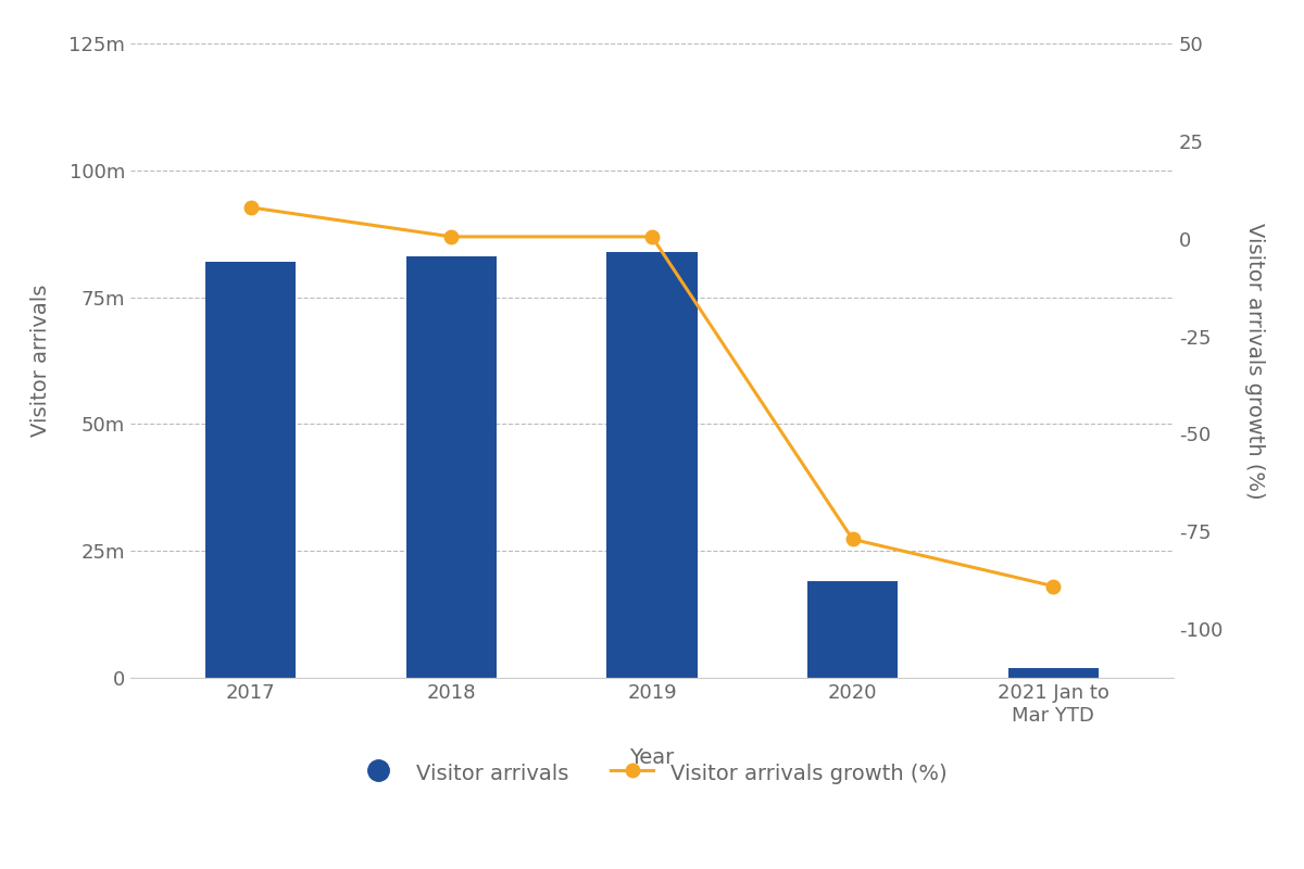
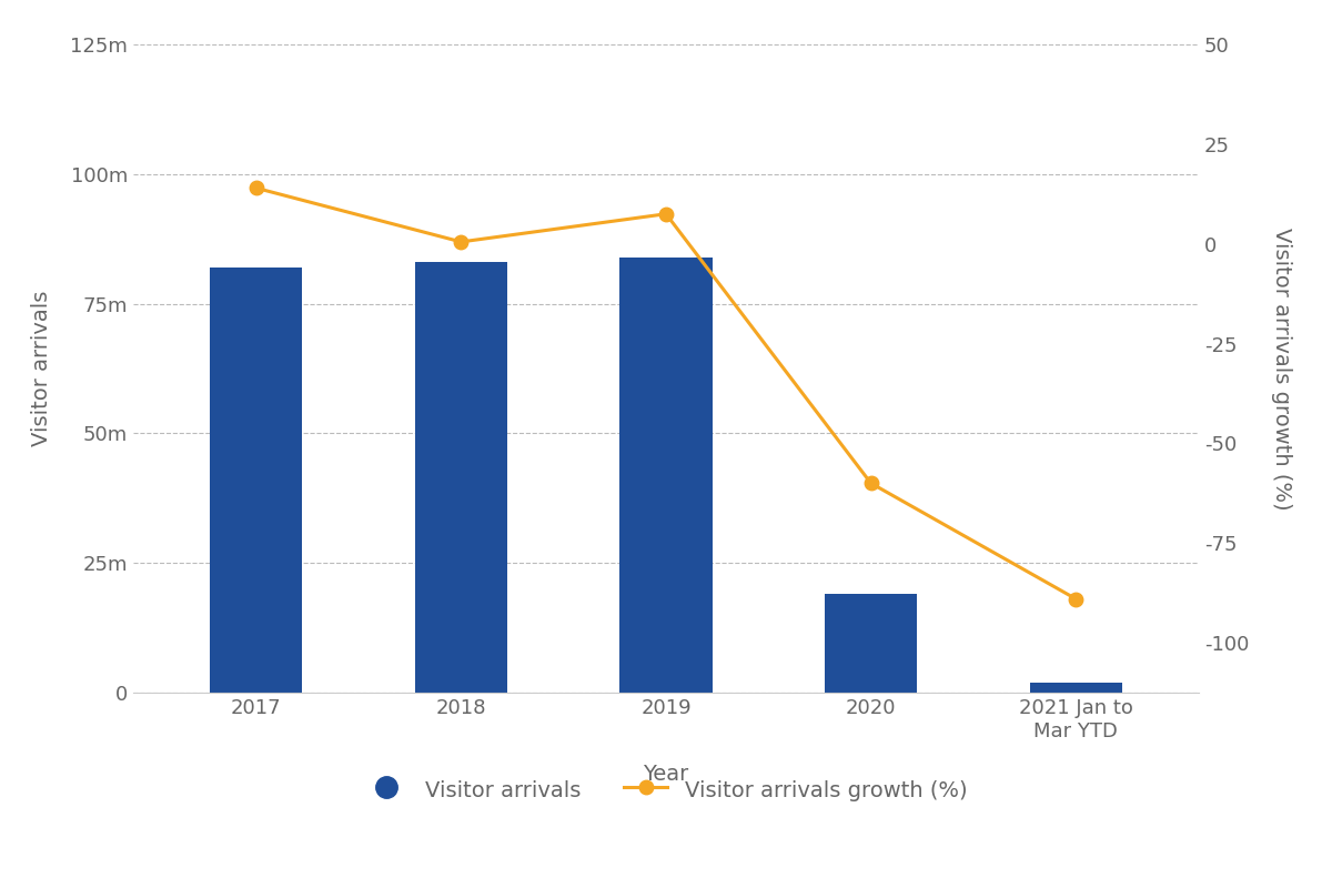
Visitor arrivals growth (%)/2017: 8.0 -> 14.0
Visitor arrivals growth (%)/2019: 0.5 -> 7.5
Visitor arrivals growth (%)/2020: -77.0 -> -60.0
